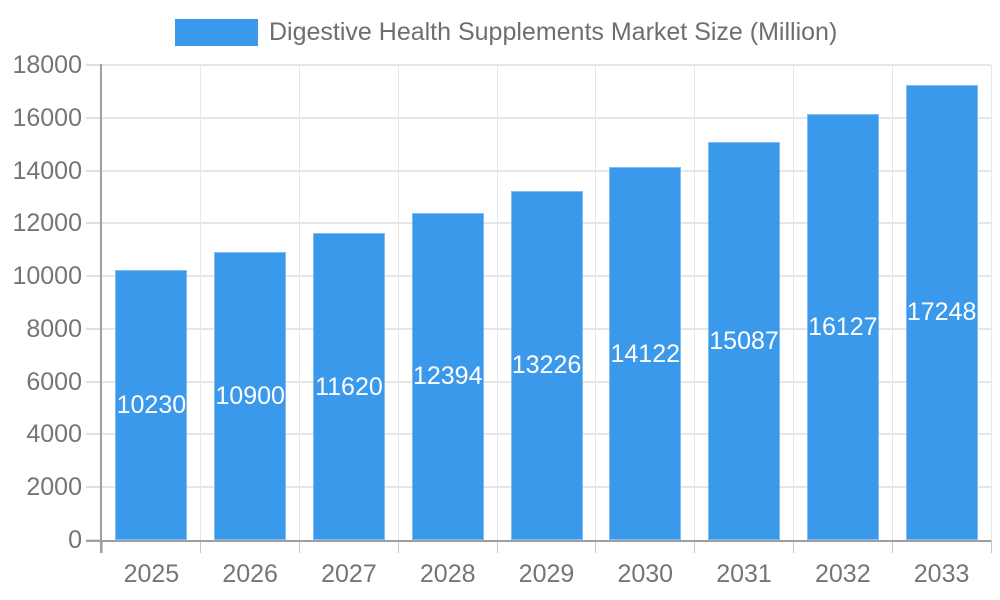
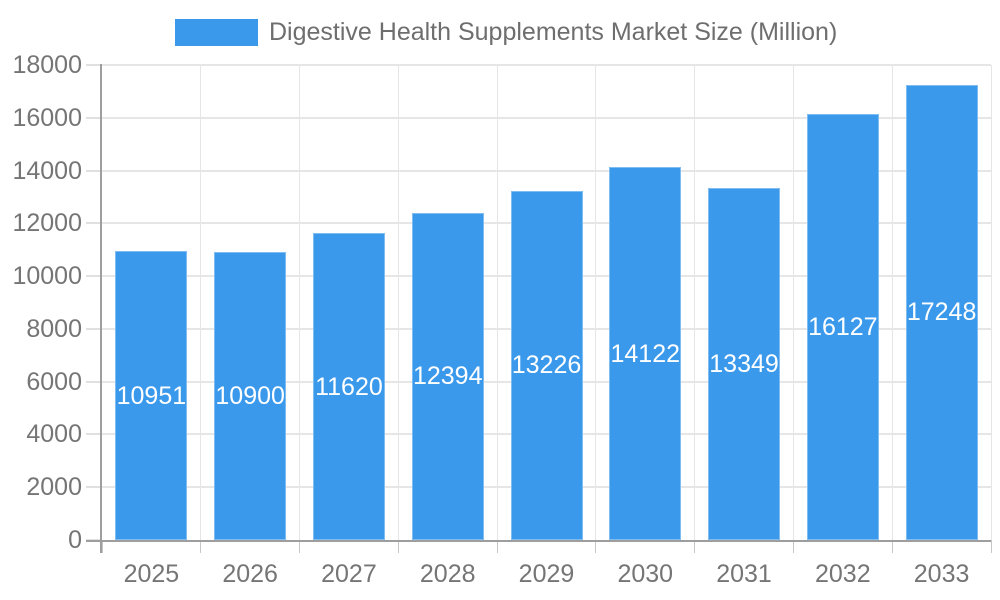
2025: 10230 -> 10951
2031: 15087 -> 13349
